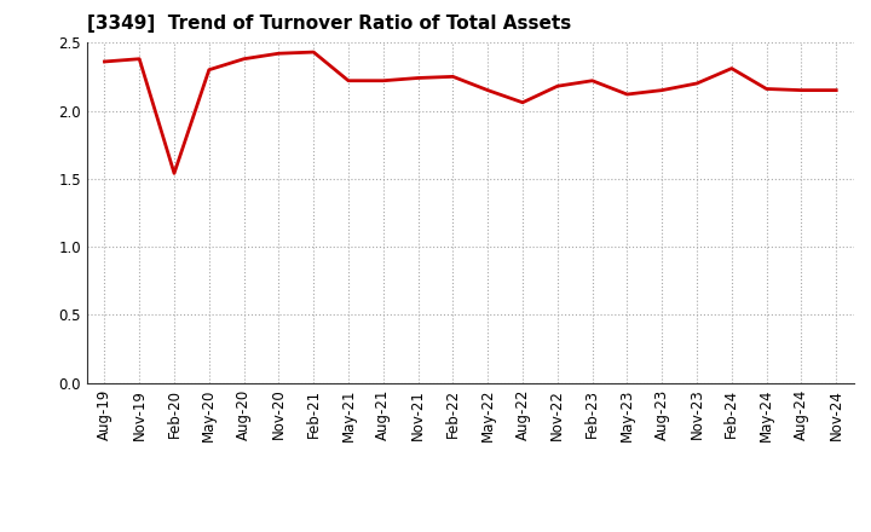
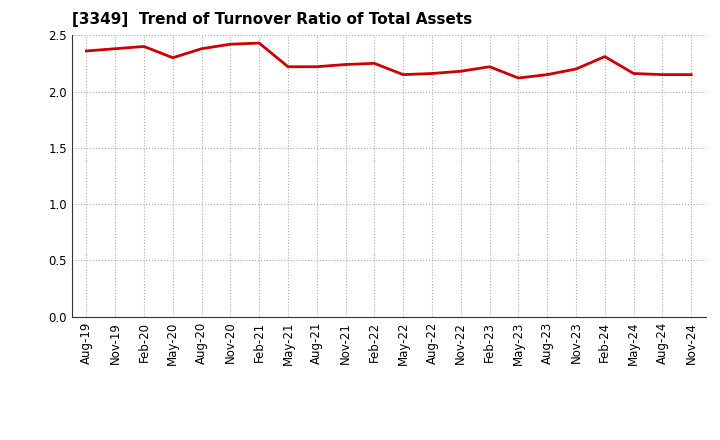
Feb-20: 1.54 -> 2.40
Aug-22: 2.06 -> 2.16
